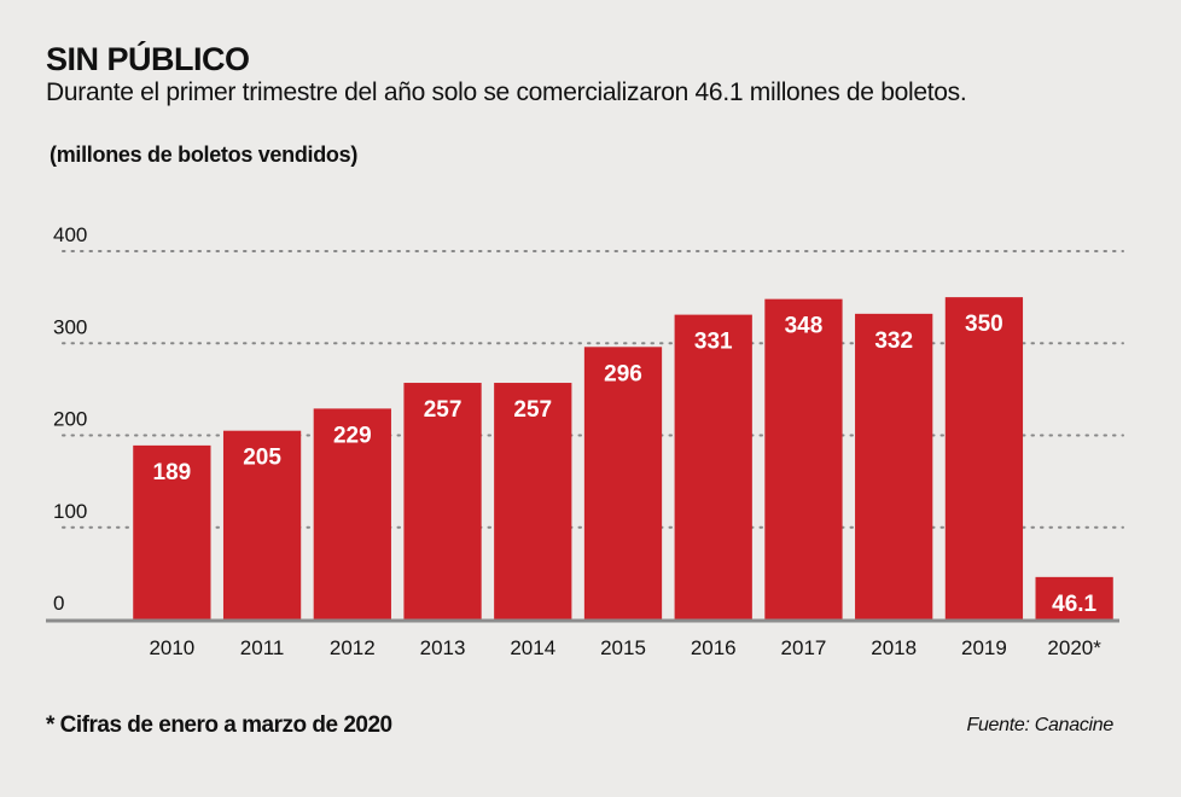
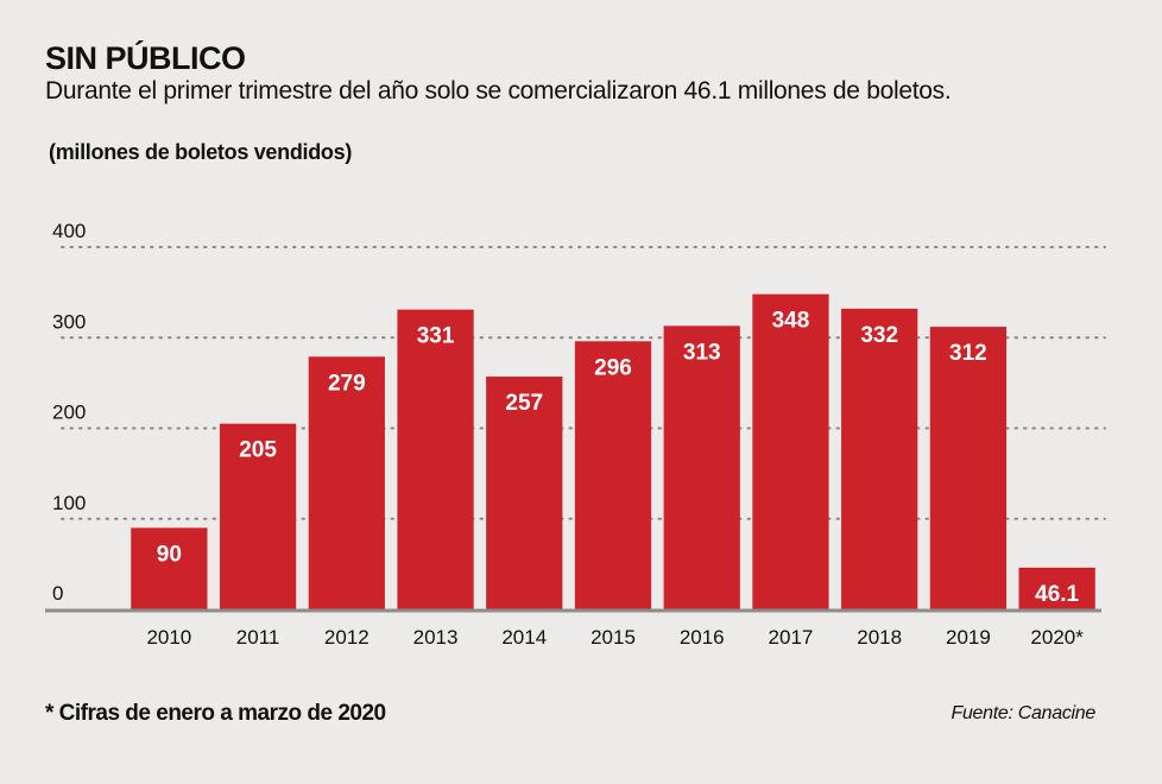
2010: 189 -> 90
2012: 229 -> 279
2013: 257 -> 331
2016: 331 -> 313
2019: 350 -> 312
